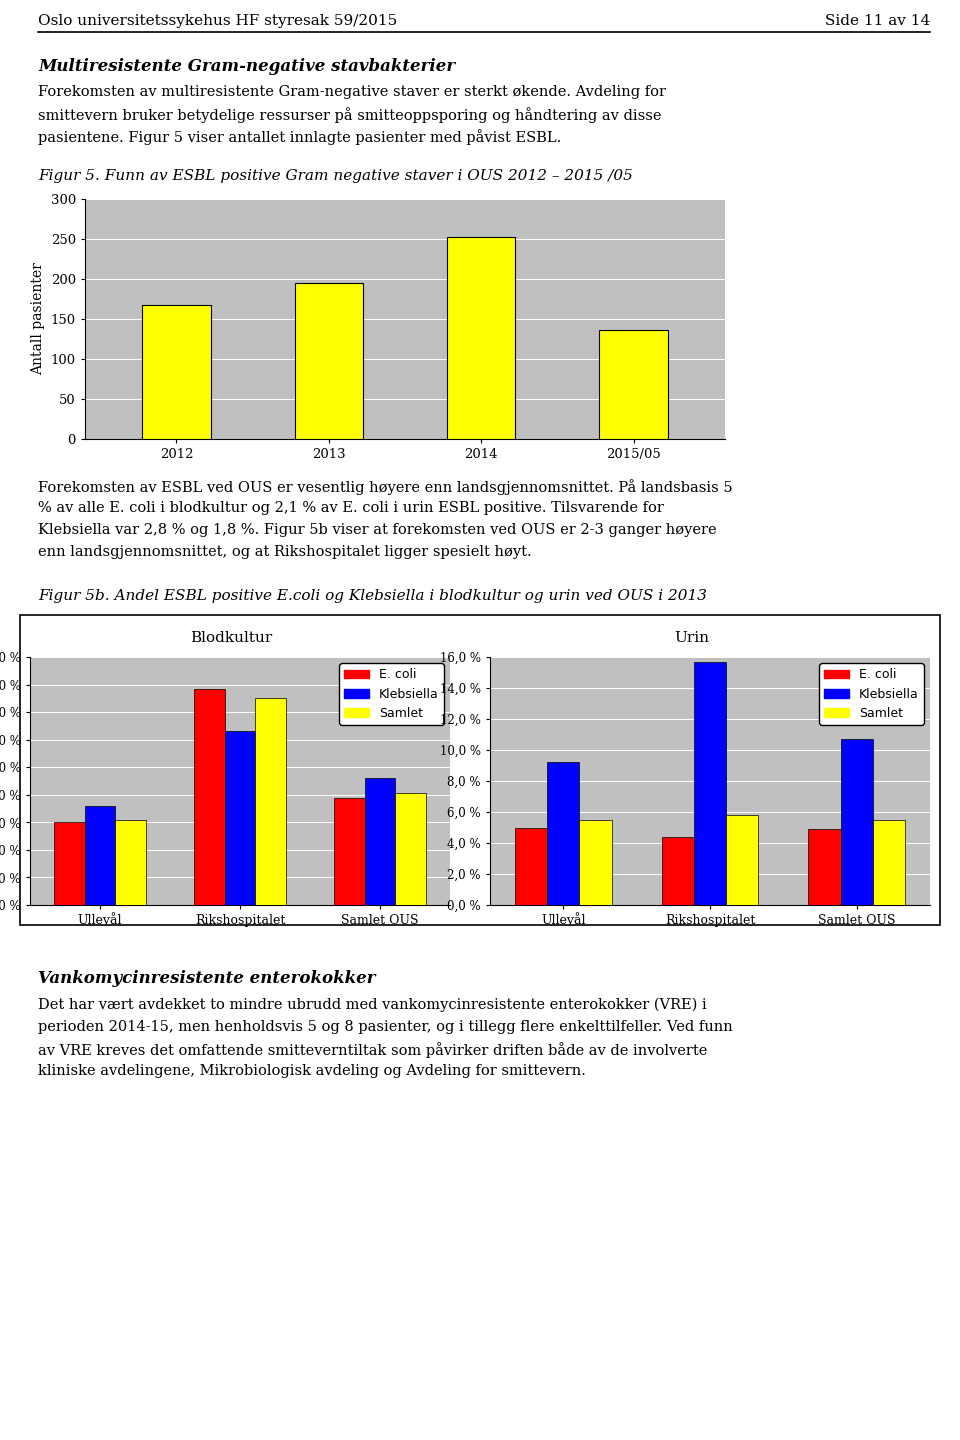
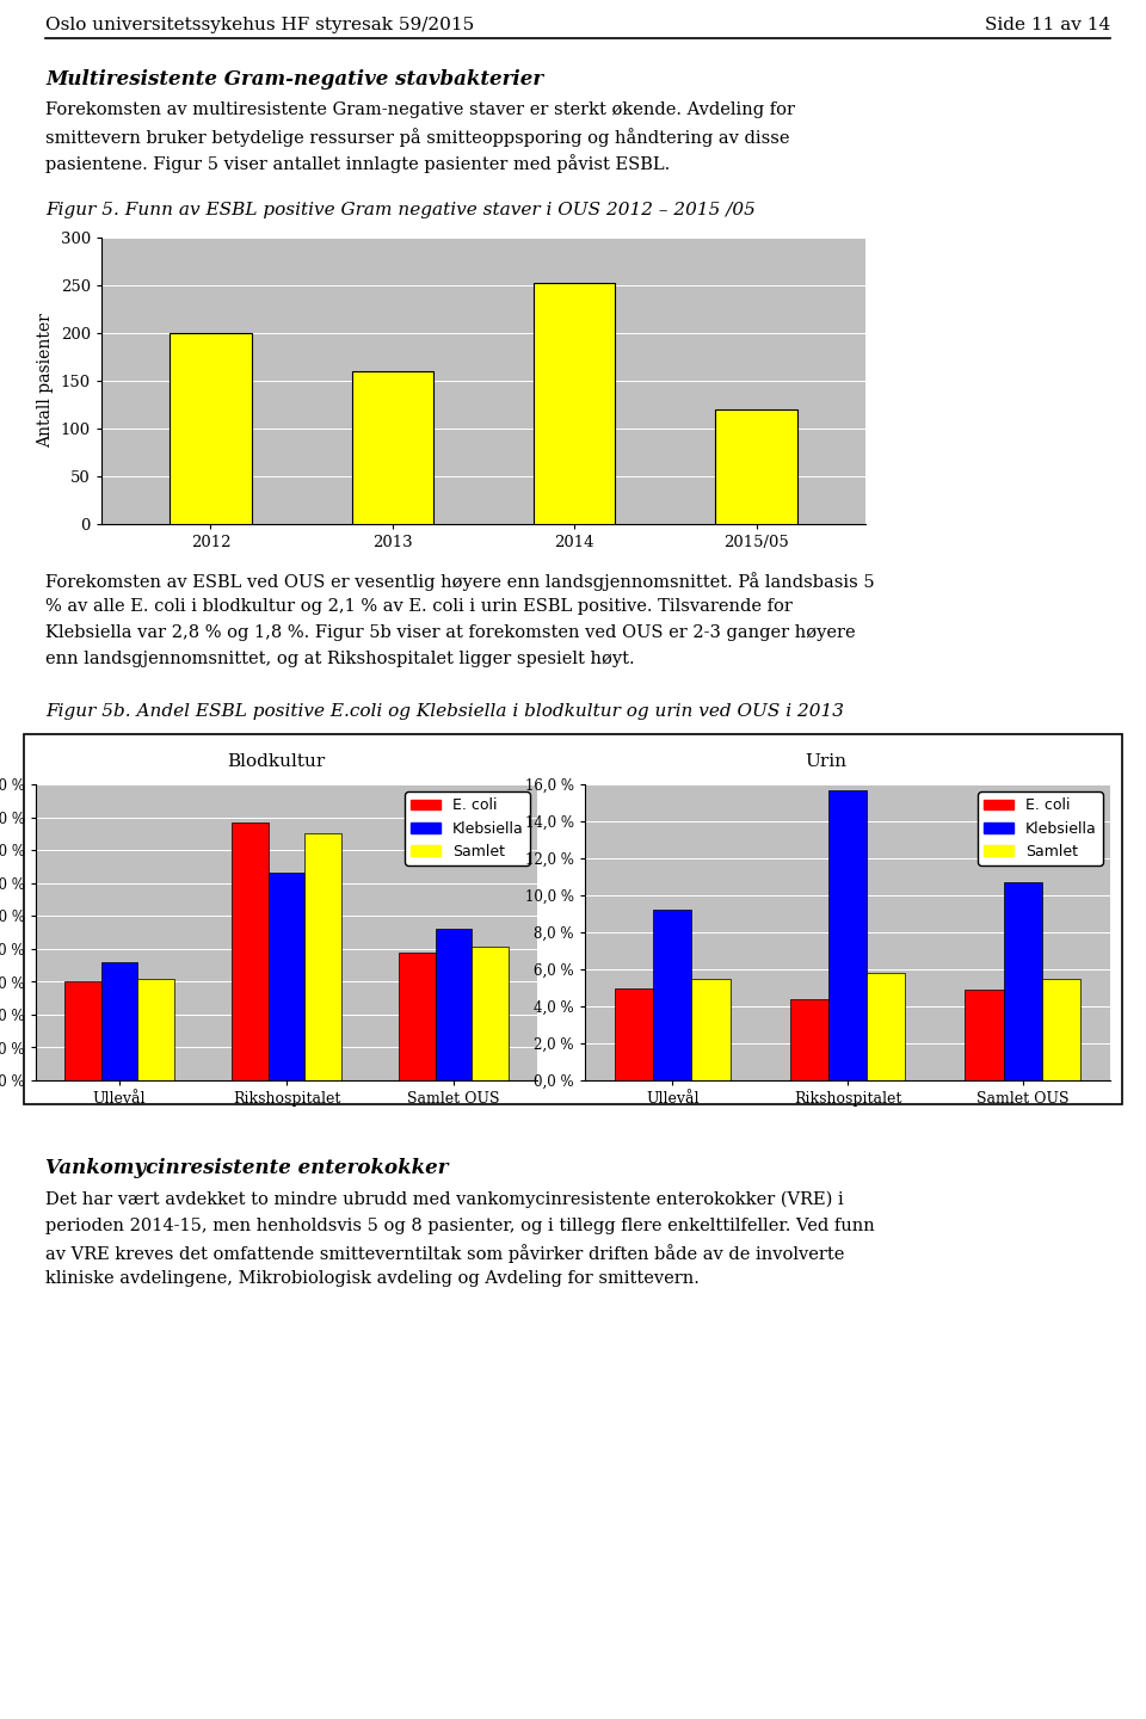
2012: 167 -> 200
2013: 195 -> 160
2015/05: 136 -> 120
